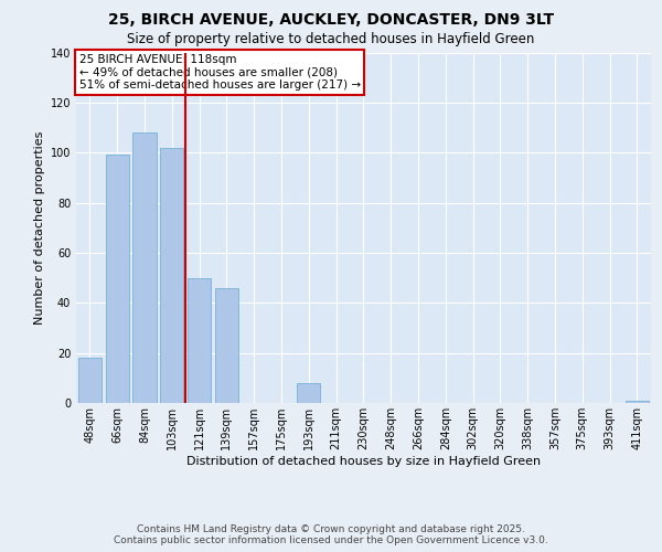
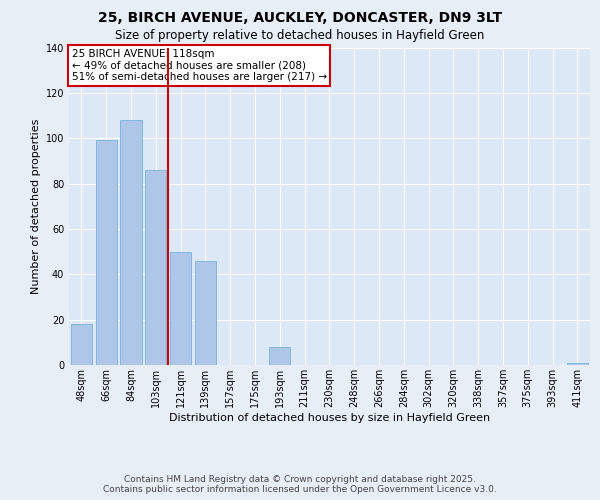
103sqm: 102 -> 86
